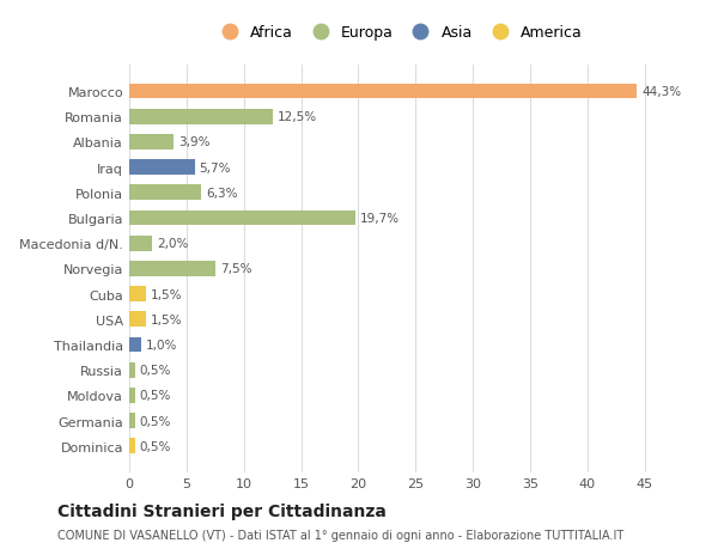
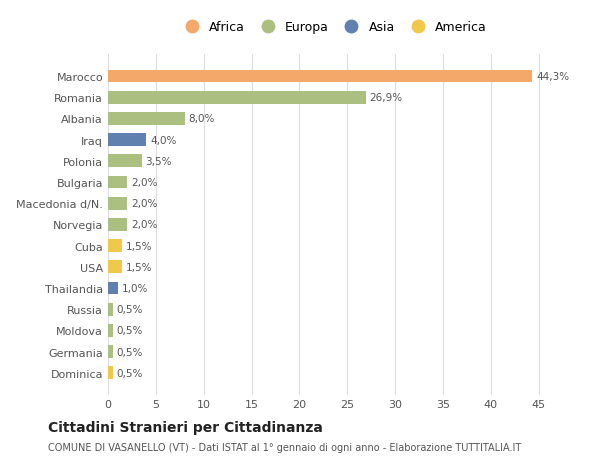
Romania: 12,5% -> 26,9%
Albania: 3,9% -> 8,0%
Iraq: 5,7% -> 4,0%
Polonia: 6,3% -> 3,5%
Bulgaria: 19,7% -> 2,0%
Norvegia: 7,5% -> 2,0%
